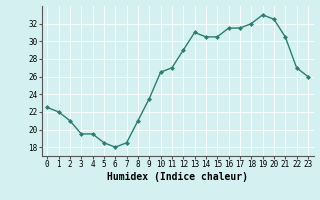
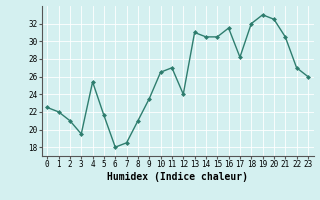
4: 19.5 -> 25.4
5: 18.5 -> 21.6
12: 29.0 -> 24.0
17: 31.5 -> 28.2
